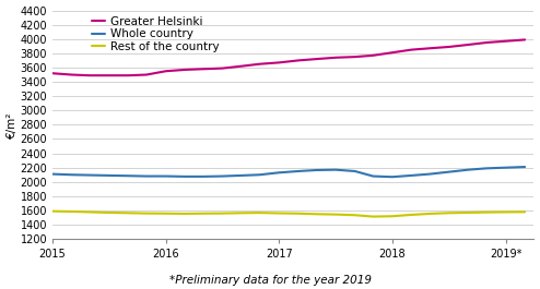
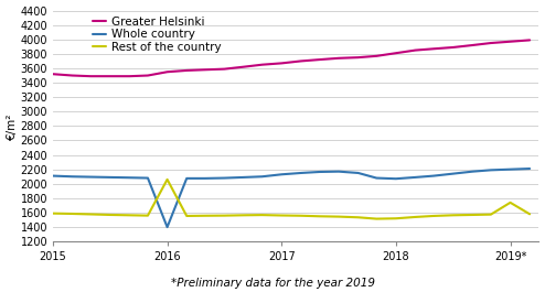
Whole country/2016: 2080 -> 1400
Rest of the country/2016: 1560 -> 2060
Rest of the country/2019*: 1580 -> 1740
